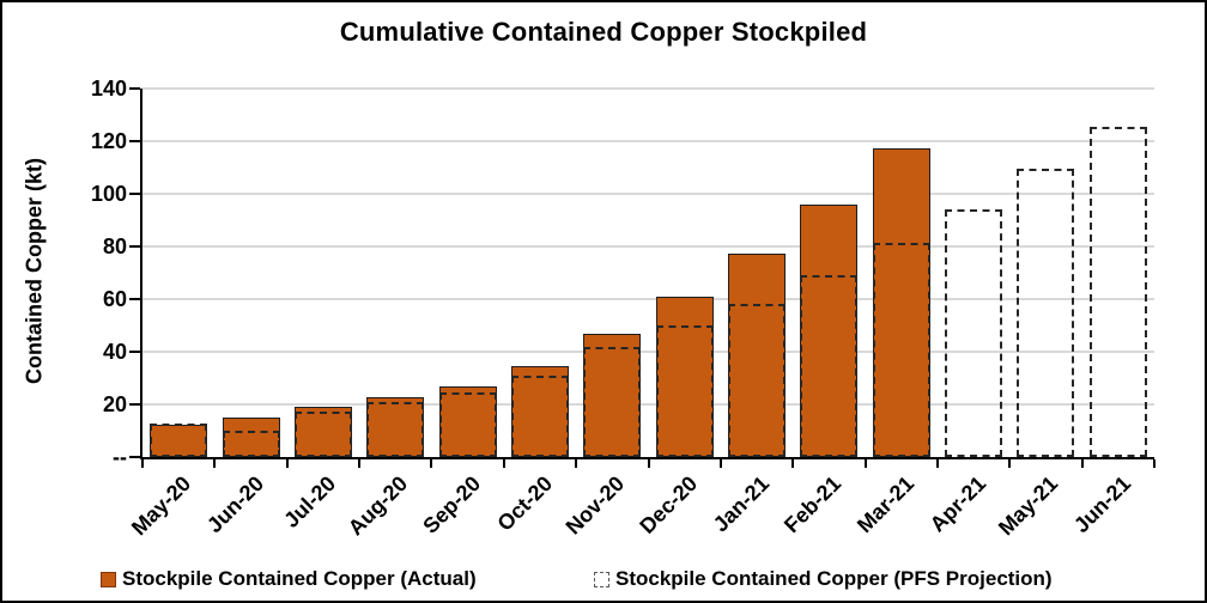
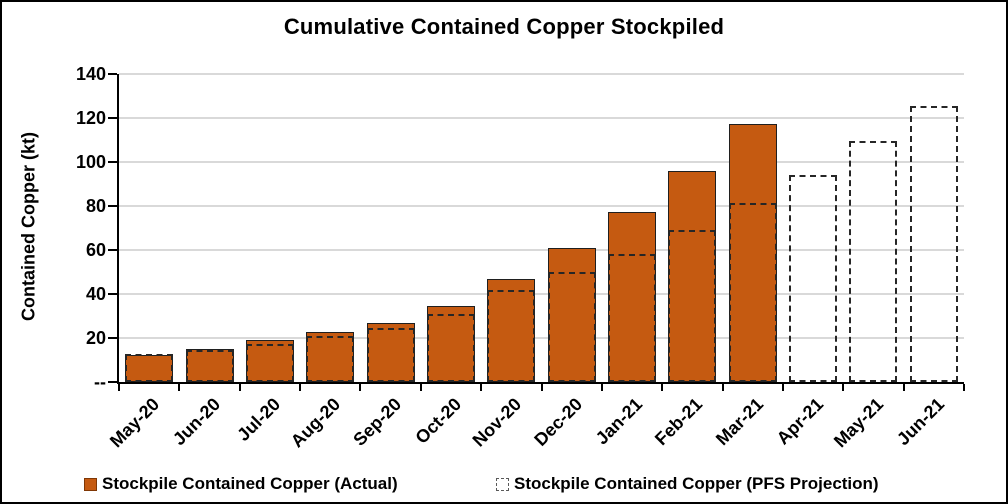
Stockpile Contained Copper (PFS Projection)/Jun-20: 10 -> 14
